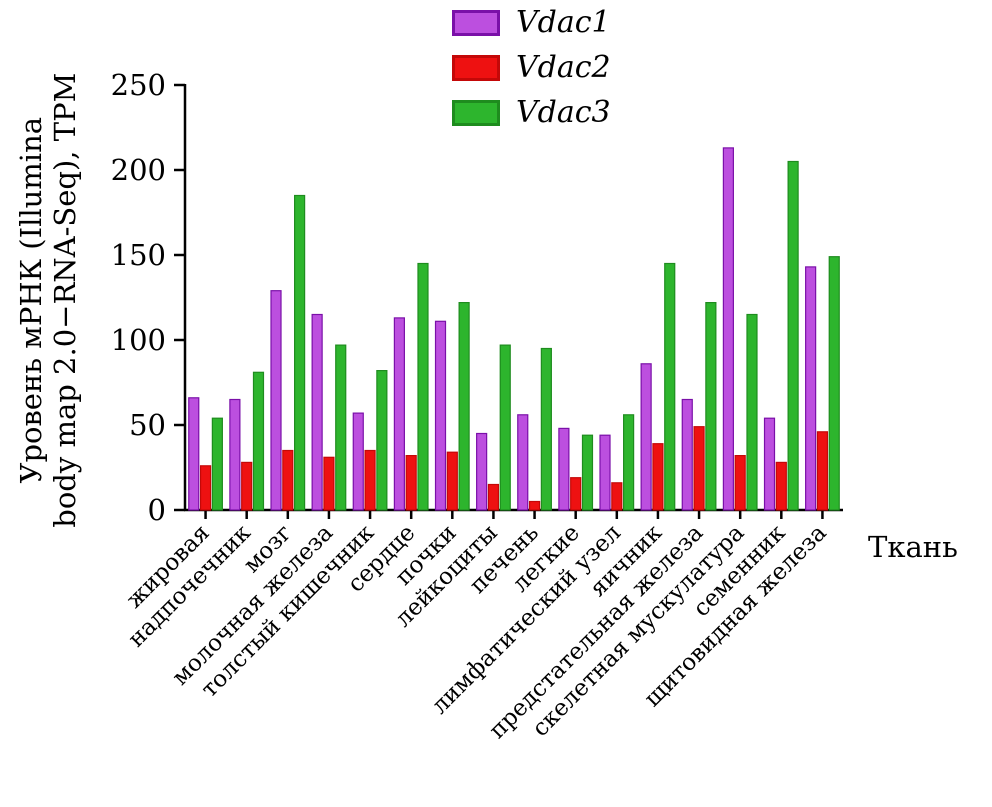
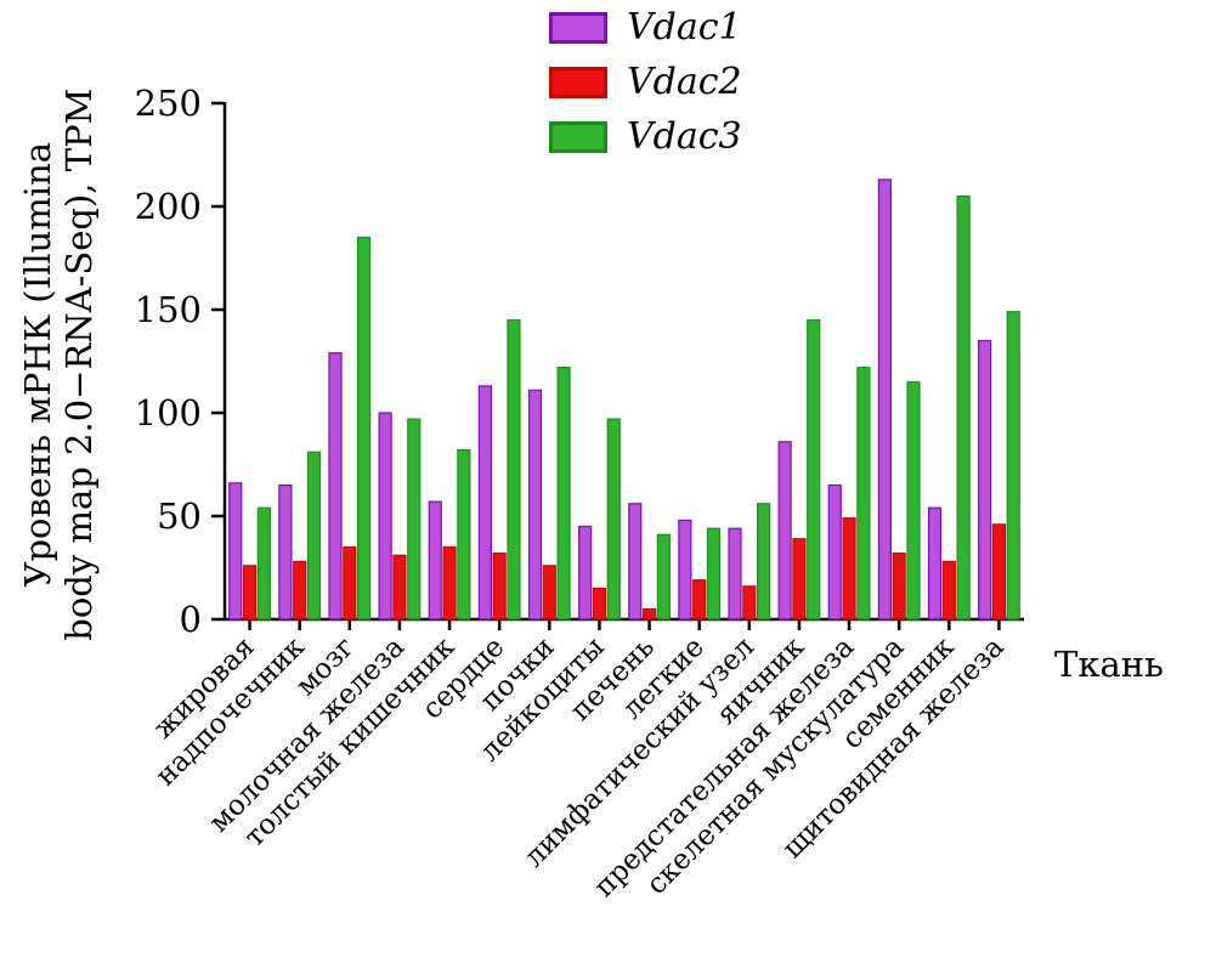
Vdac1/молочная железа: 115 -> 100
Vdac2/почки: 34 -> 26
Vdac3/печень: 95 -> 41
Vdac1/щитовидная железа: 143 -> 135
